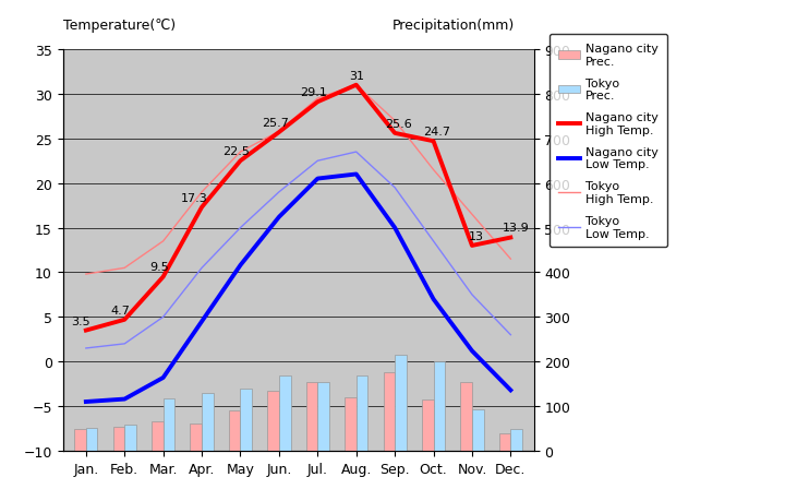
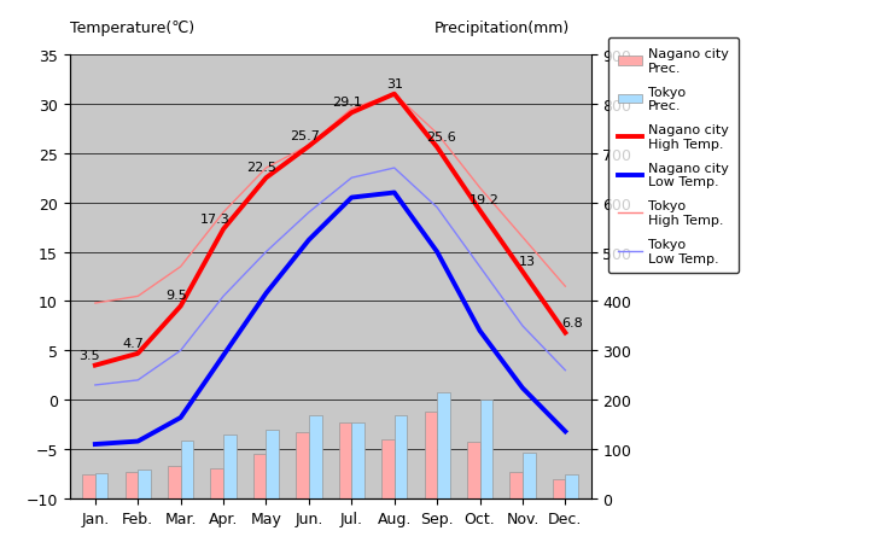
Nagano city High Temp./Oct.: 24.7 -> 19.2
Nagano city Prec./Nov.: 155 -> 55
Nagano city High Temp./Dec.: 13.9 -> 6.8
